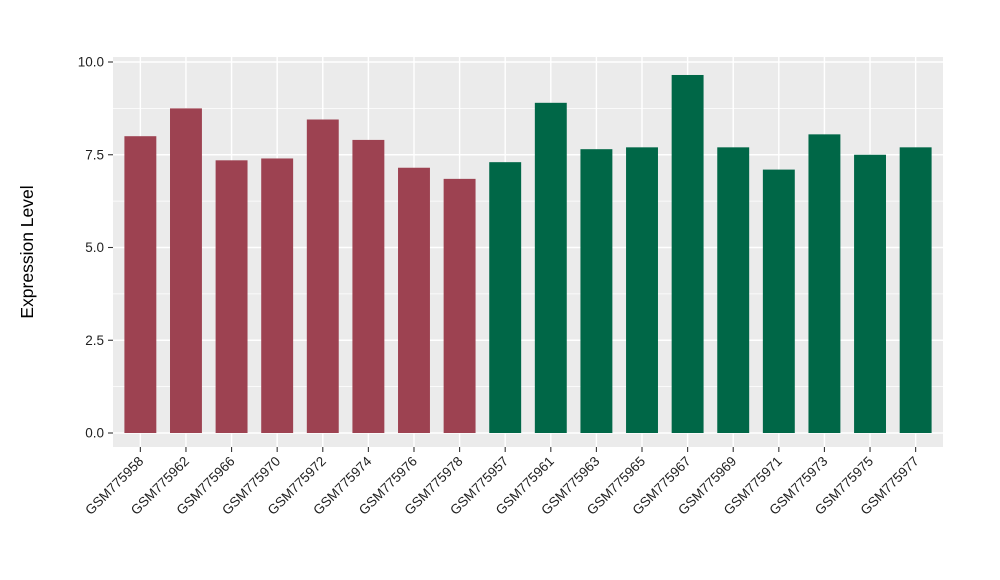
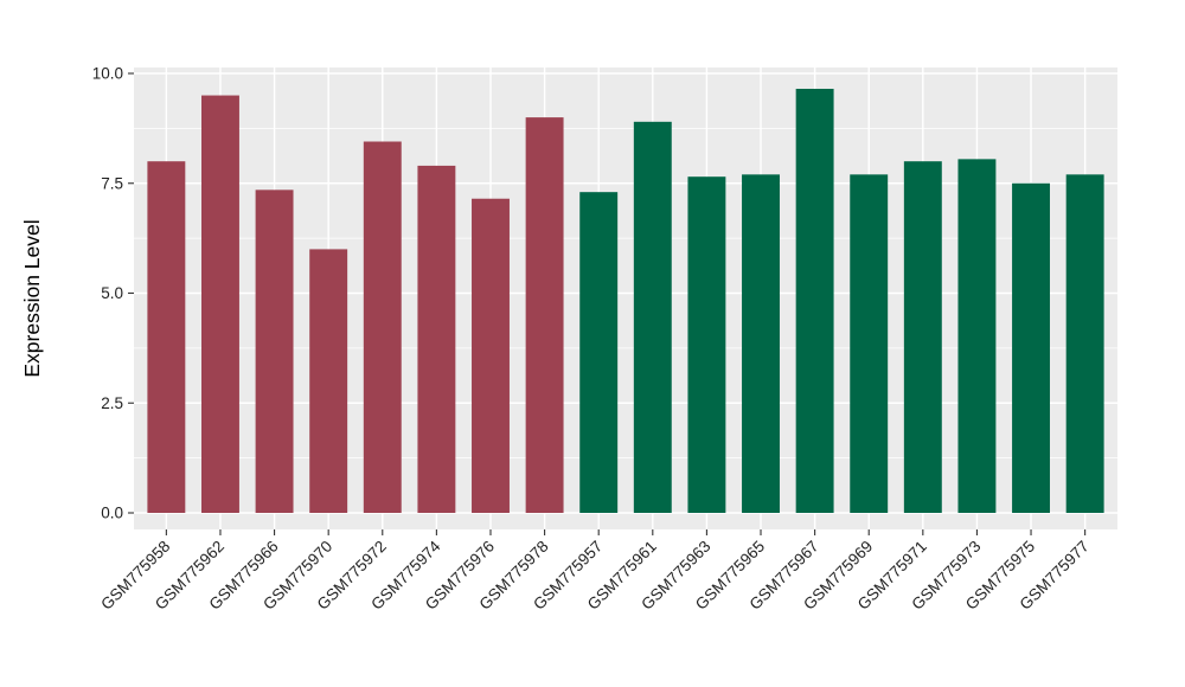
GSM775962: 8.8 -> 9.5
GSM775970: 7.4 -> 6.0
GSM775978: 6.8 -> 9.0
GSM775971: 7.1 -> 8.0
